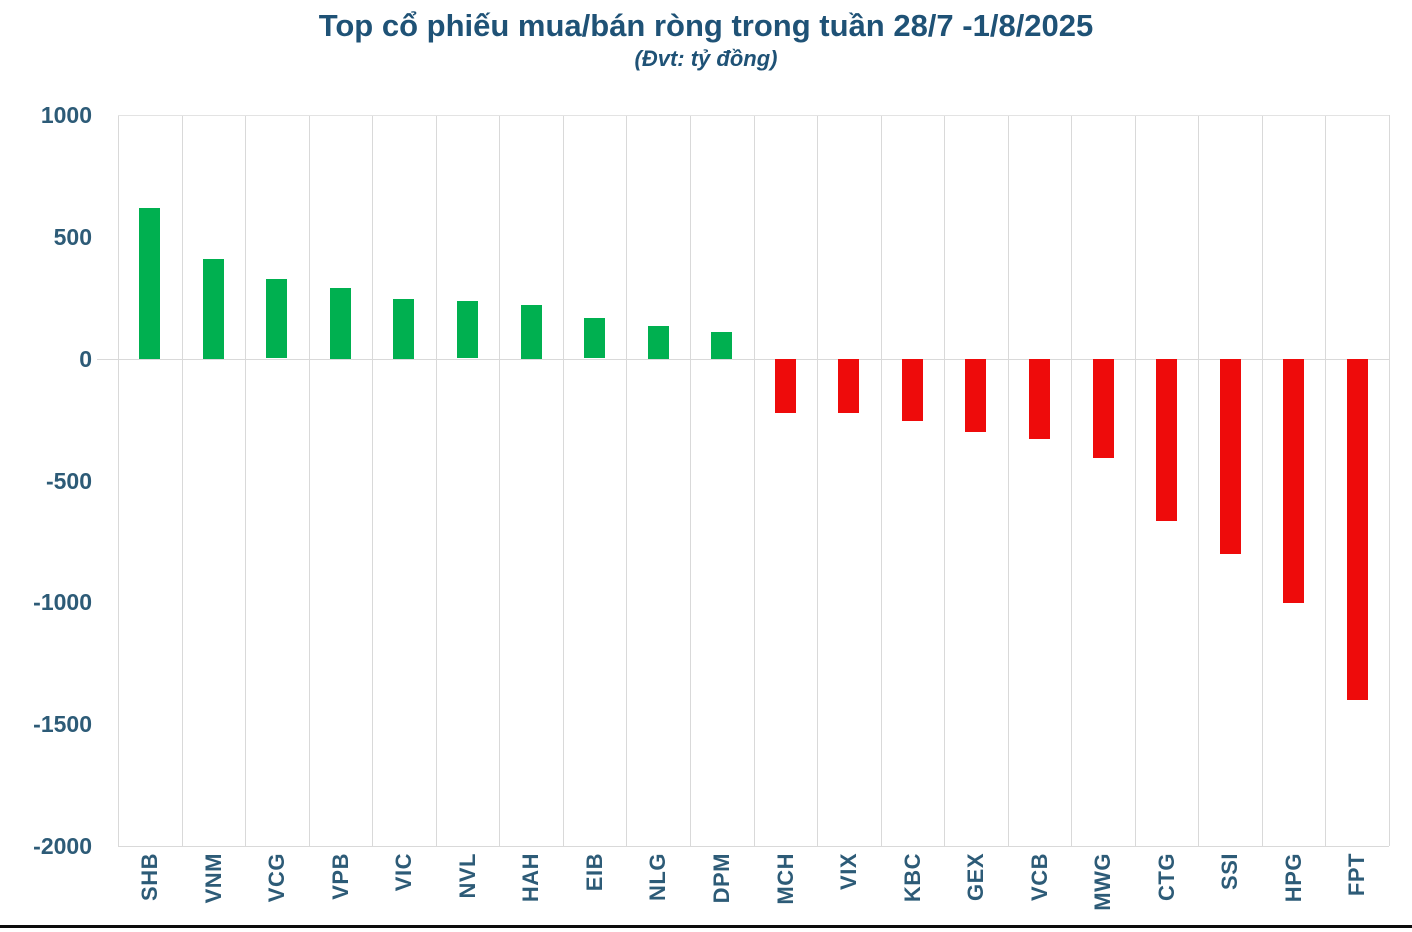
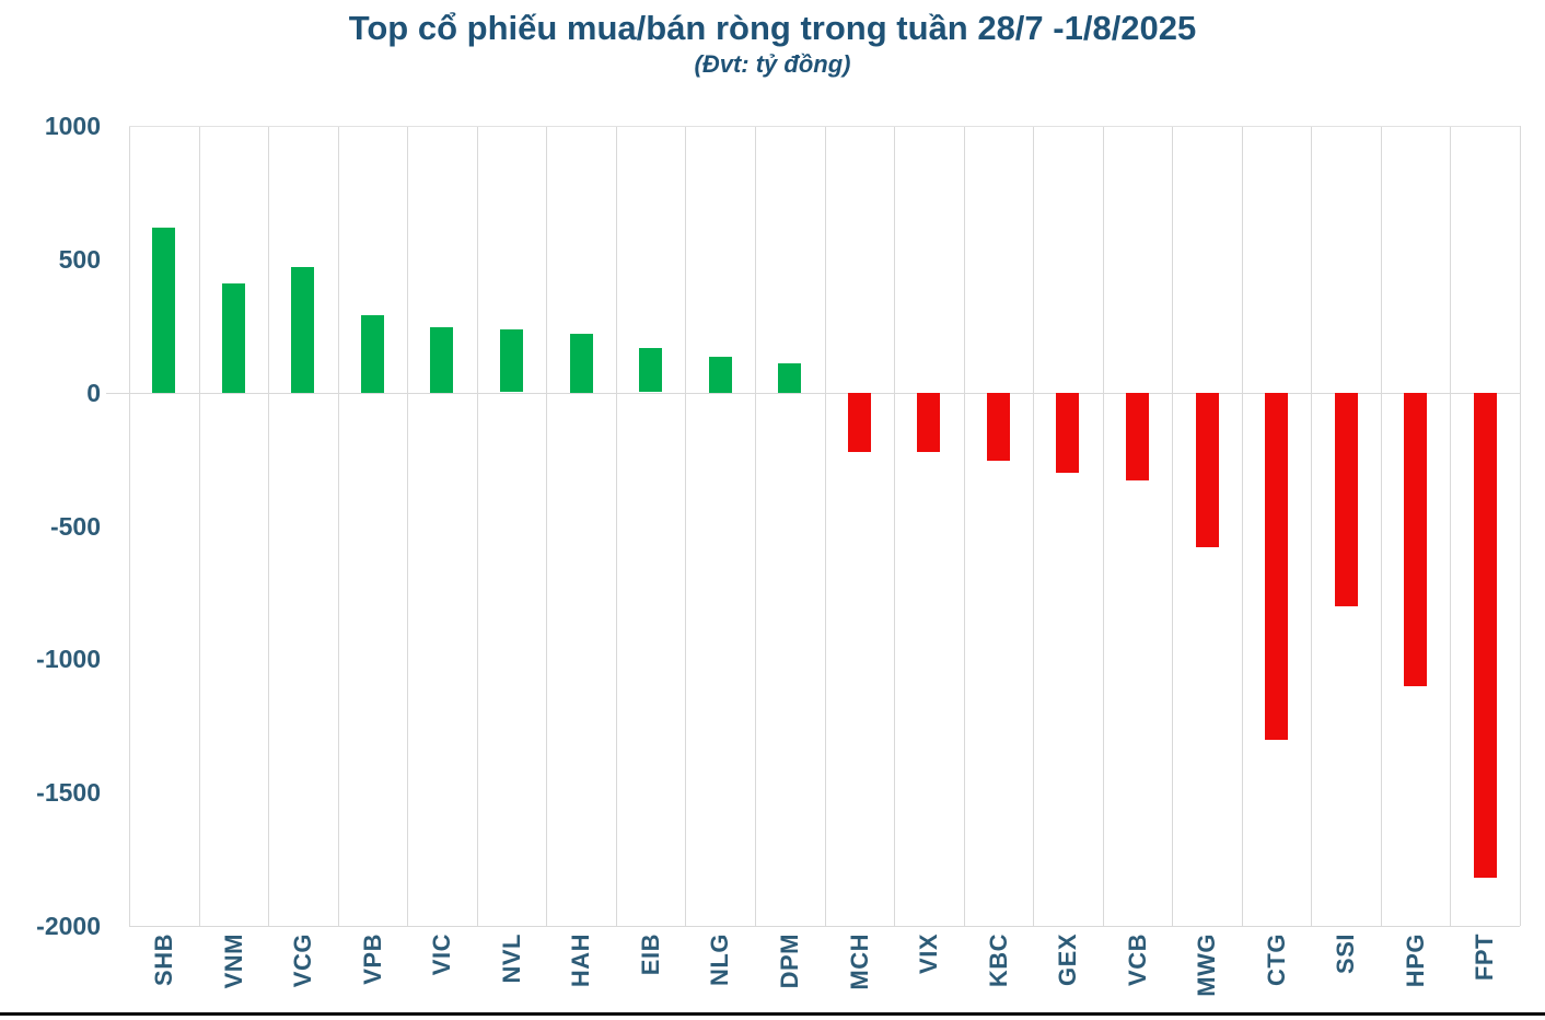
VCG: 320 -> 470
MWG: -400 -> -580
CTG: -660 -> -1300
HPG: -1000 -> -1100
FPT: -1400 -> -1820
